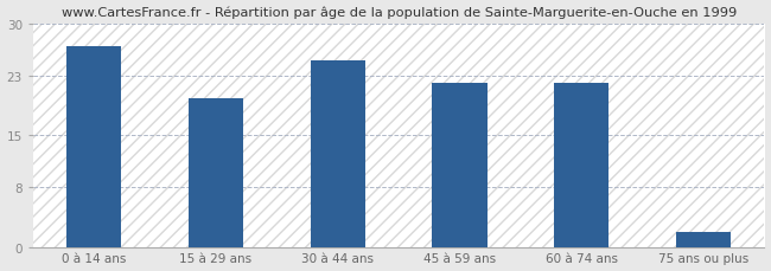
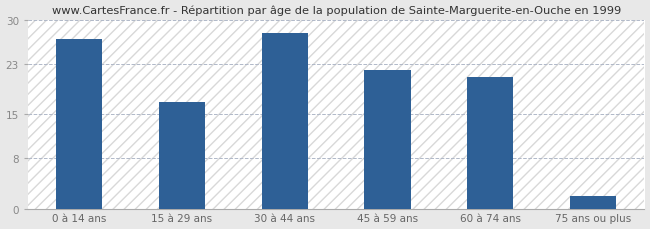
15 à 29 ans: 20 -> 17
30 à 44 ans: 25 -> 28
60 à 74 ans: 22 -> 21
